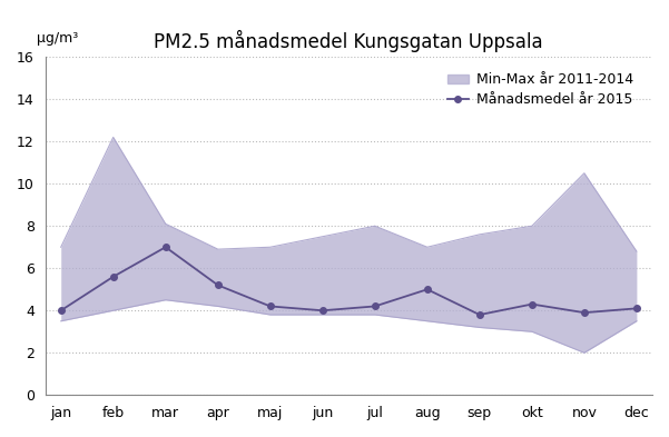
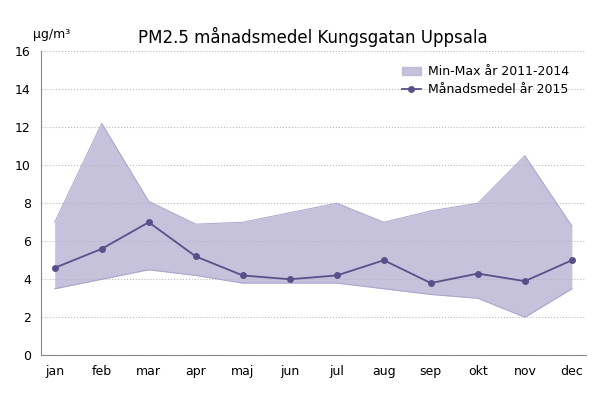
Månadsmedel år 2015/jan: 4.0 -> 4.6
Månadsmedel år 2015/dec: 4.1 -> 5.0
